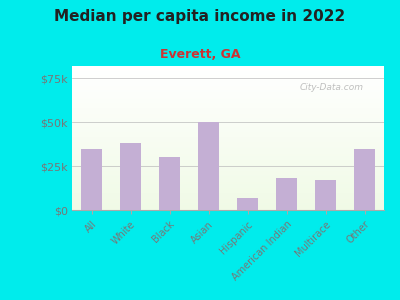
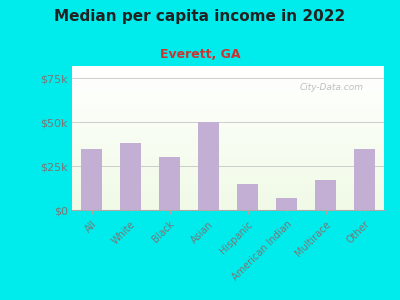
Hispanic: $7k -> $15k
American Indian: $18k -> $7k
